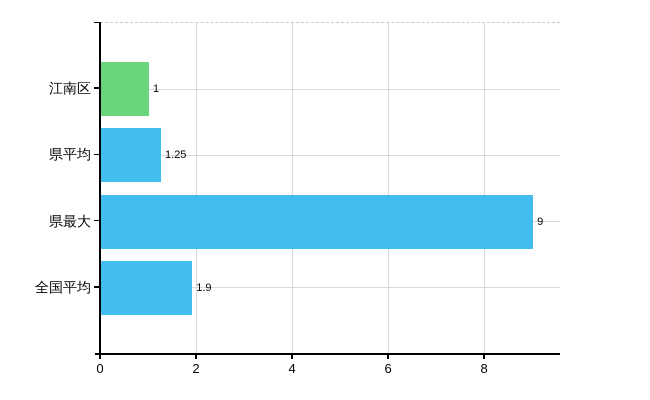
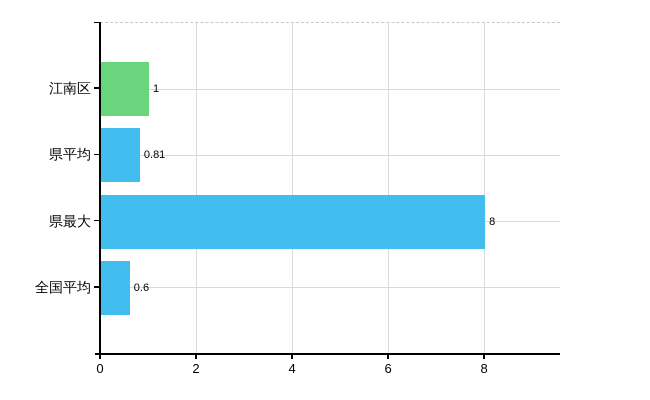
県平均: 1.25 -> 0.81
県最大: 9 -> 8
全国平均: 1.9 -> 0.6
